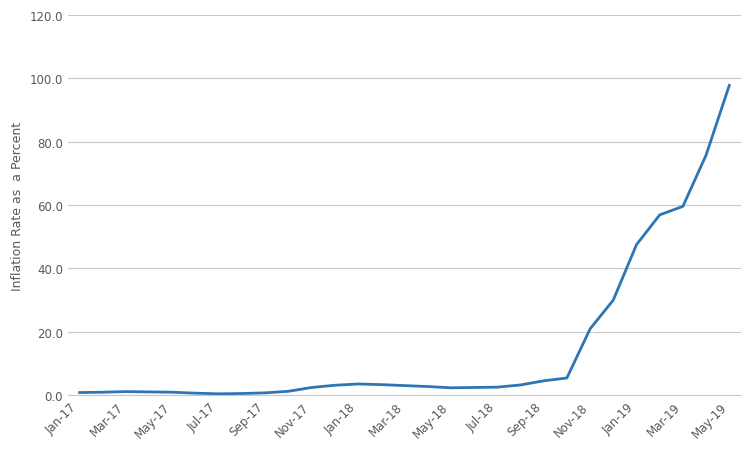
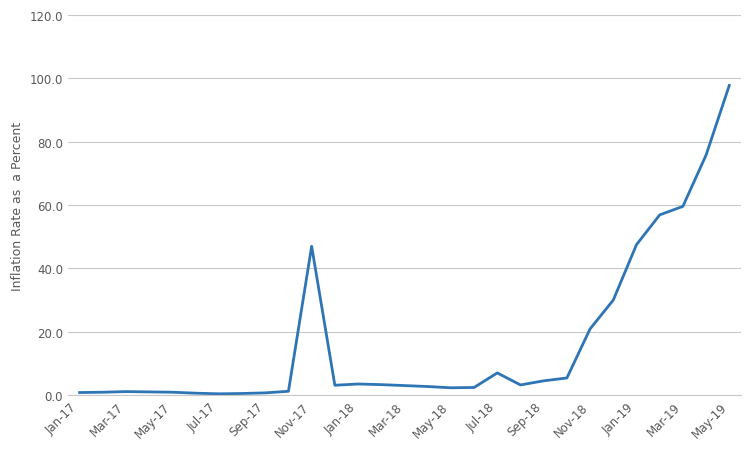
Nov-17: 2.4 -> 47.0
Jul-18: 2.5 -> 7.0
